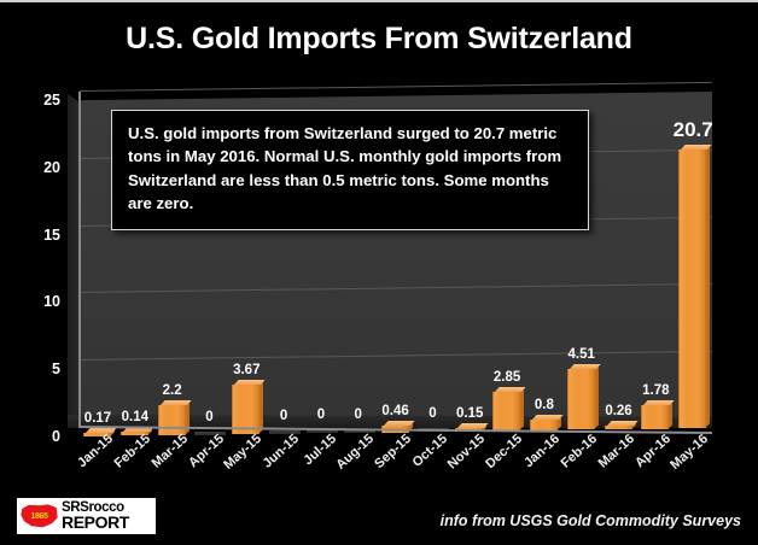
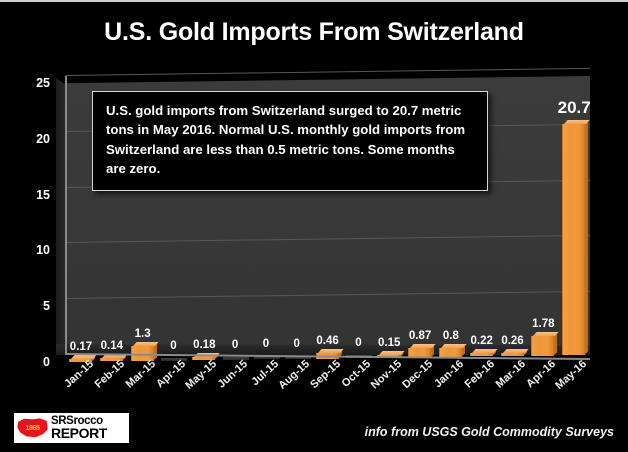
Mar-15: 2.2 -> 1.3
May-15: 3.67 -> 0.18
Dec-15: 2.85 -> 0.87
Feb-16: 4.51 -> 0.22
